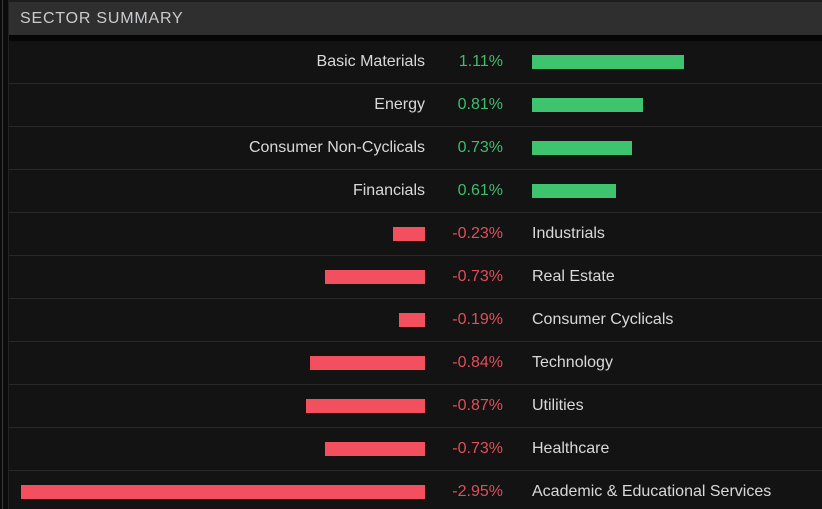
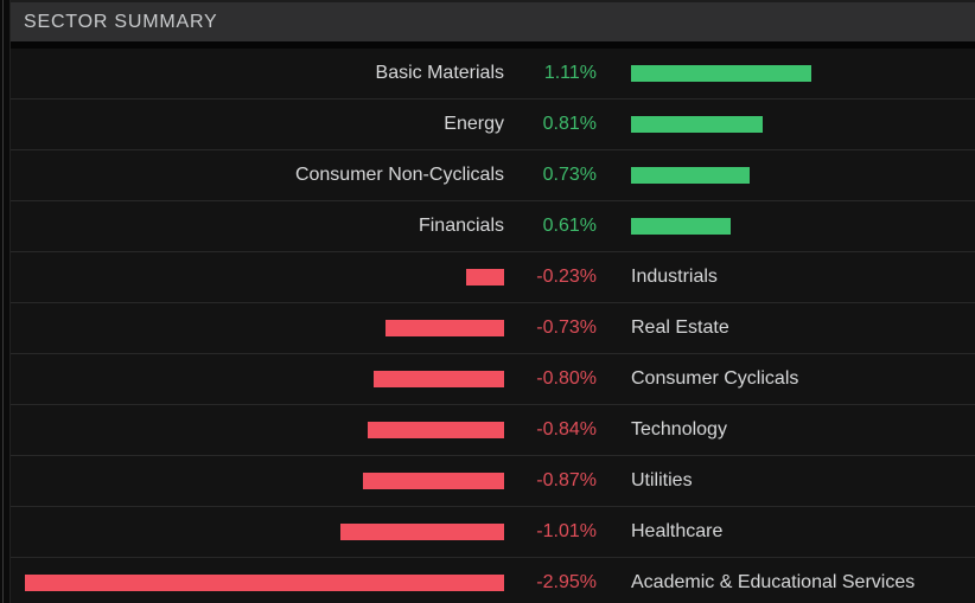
Consumer Cyclicals: -0.19% -> -0.80%
Healthcare: -0.73% -> -1.01%
